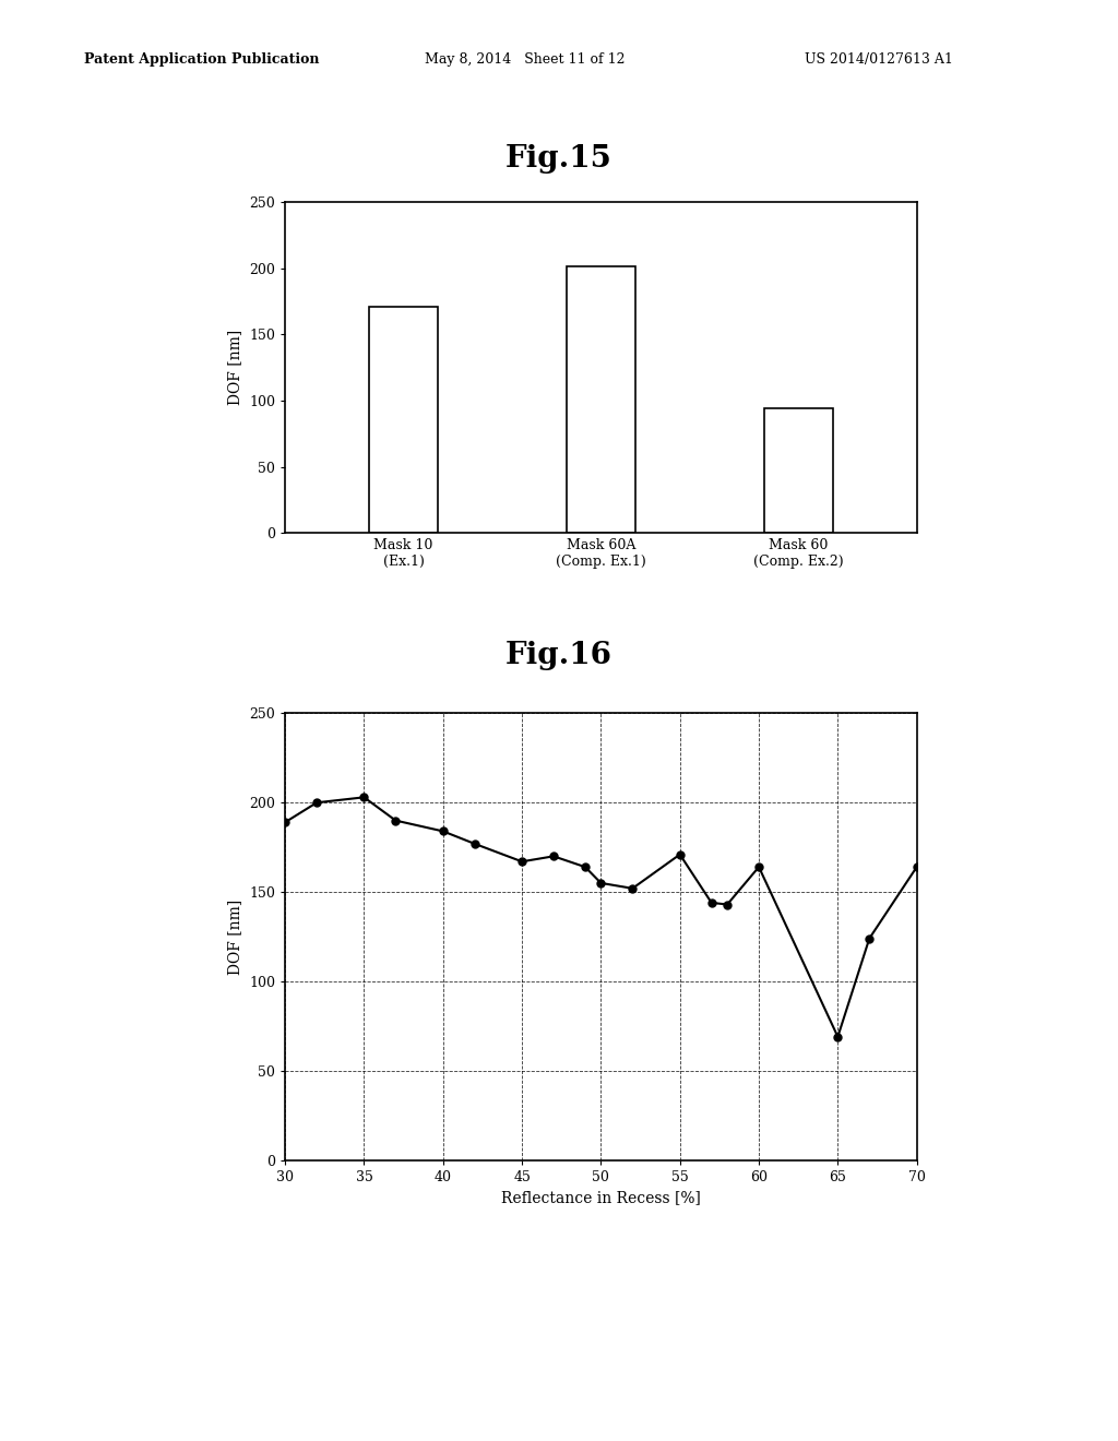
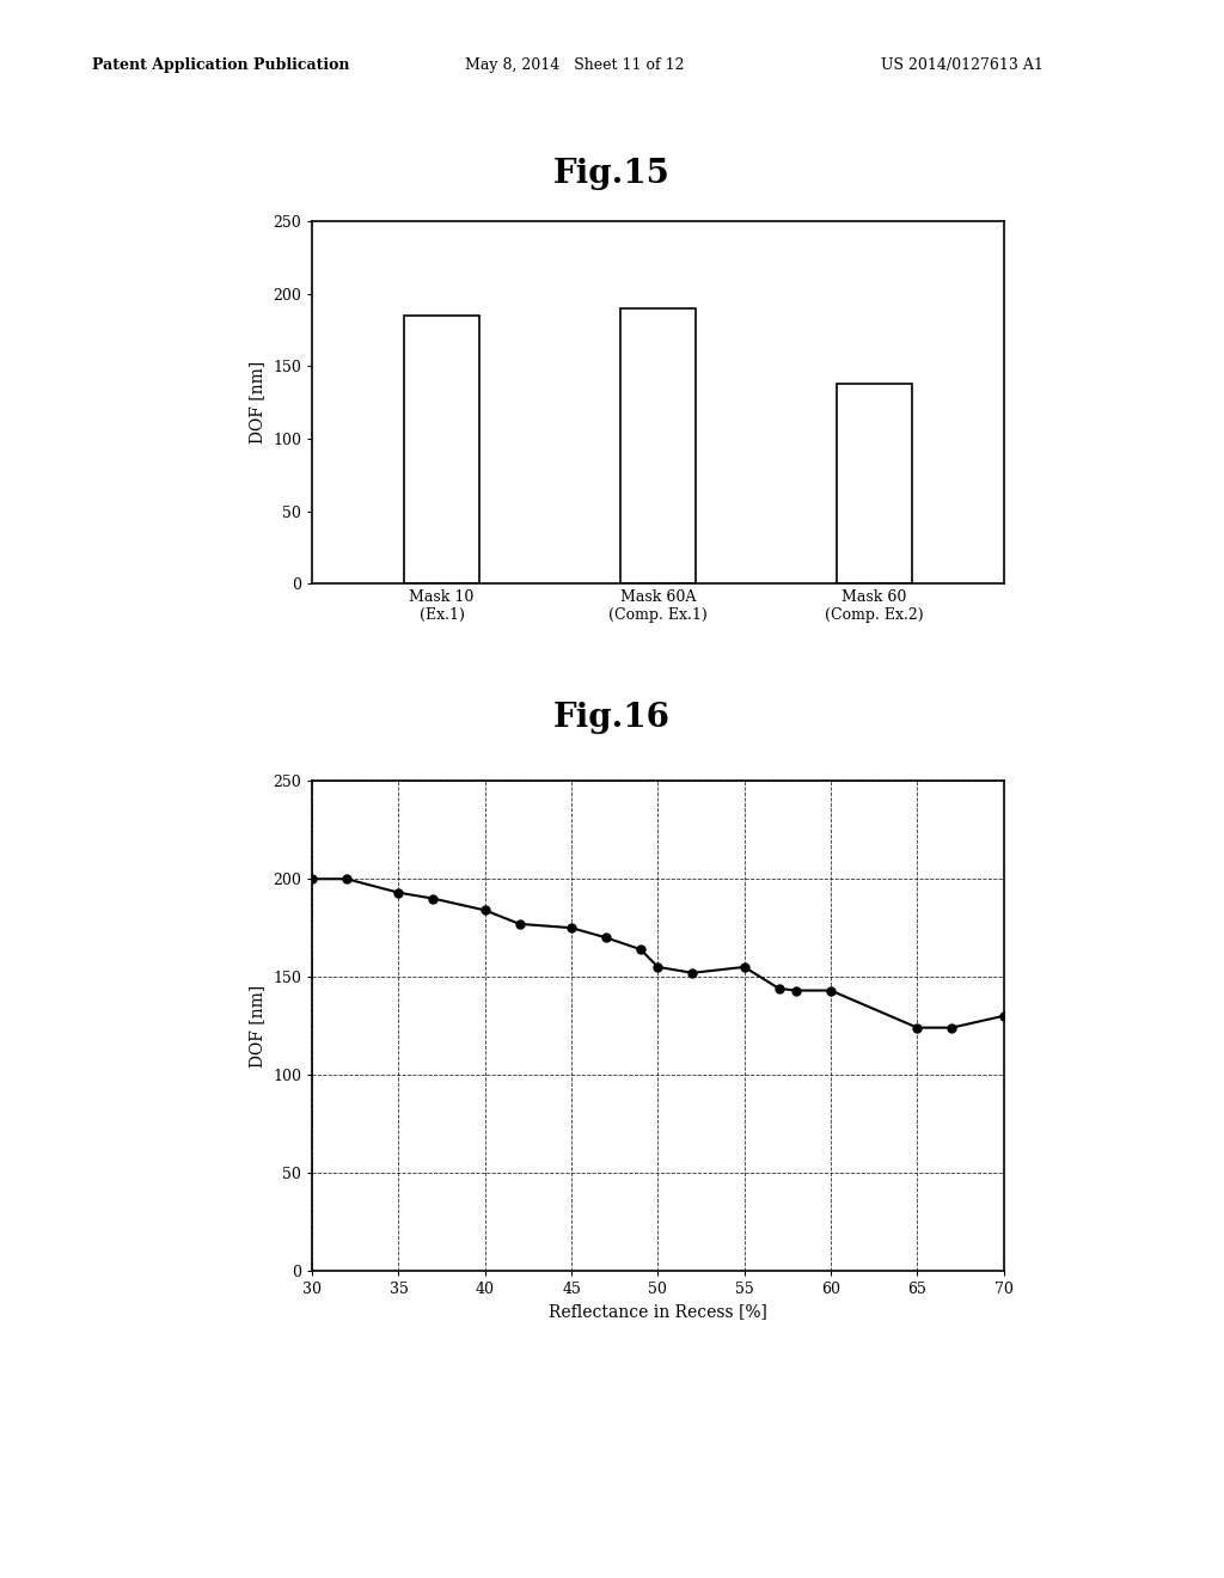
Mask 10 (Ex.1): 171 -> 185
Mask 60A (Comp. Ex.1): 201 -> 190
Mask 60 (Comp. Ex.2): 94 -> 138
30: 189 -> 200
35: 203 -> 193
45: 167 -> 175
55: 171 -> 155
60: 164 -> 143
65: 69 -> 124
70: 164 -> 130
